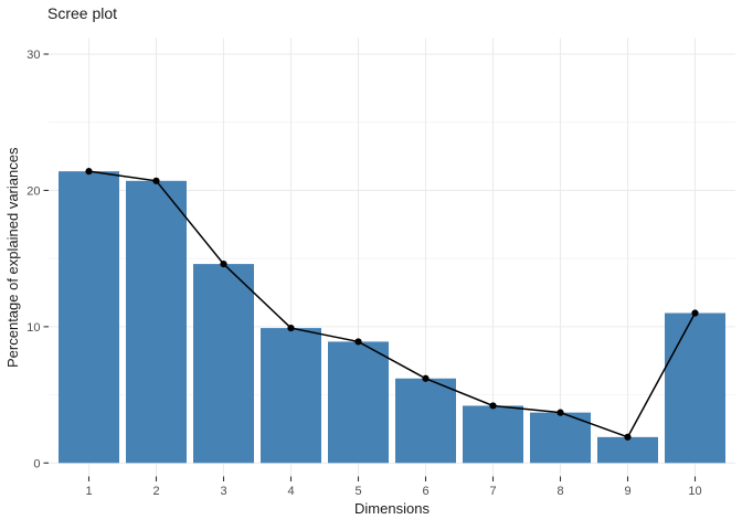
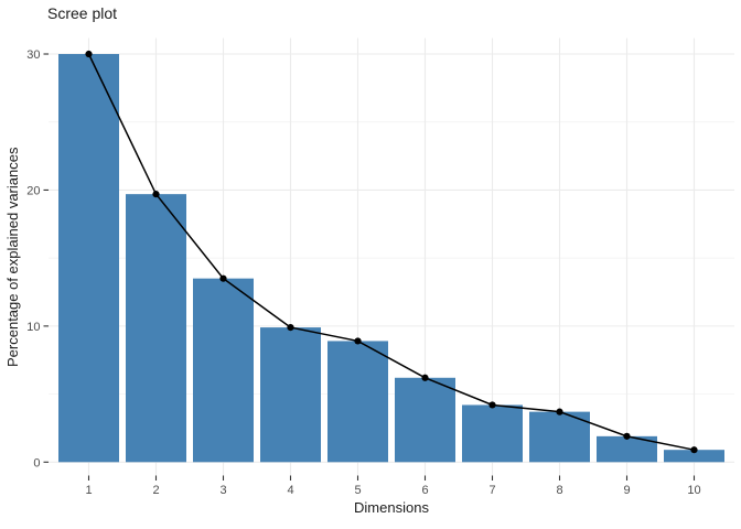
1: 21.4 -> 30.0
2: 20.7 -> 19.7
3: 14.6 -> 13.5
10: 11.0 -> 0.9
